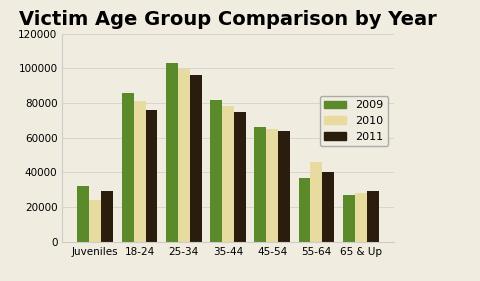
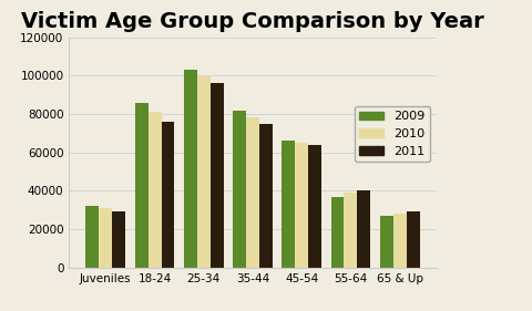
2010/Juveniles: 24000 -> 31000
2010/55-64: 46000 -> 39000
